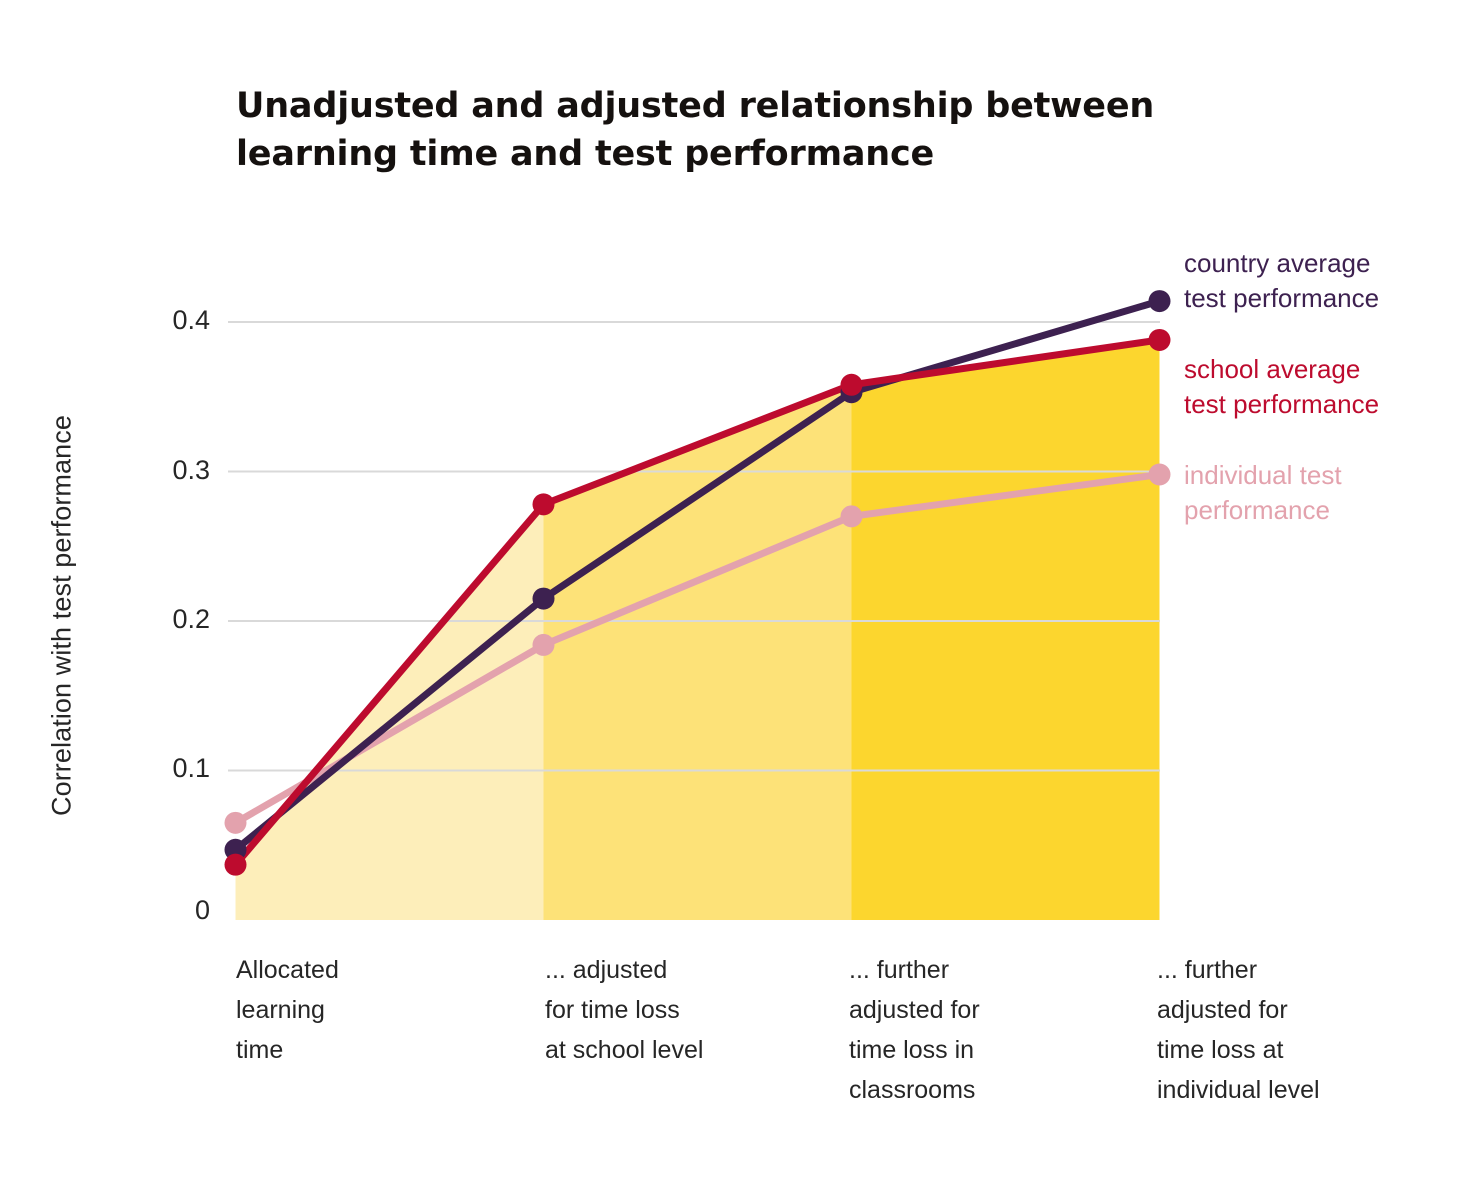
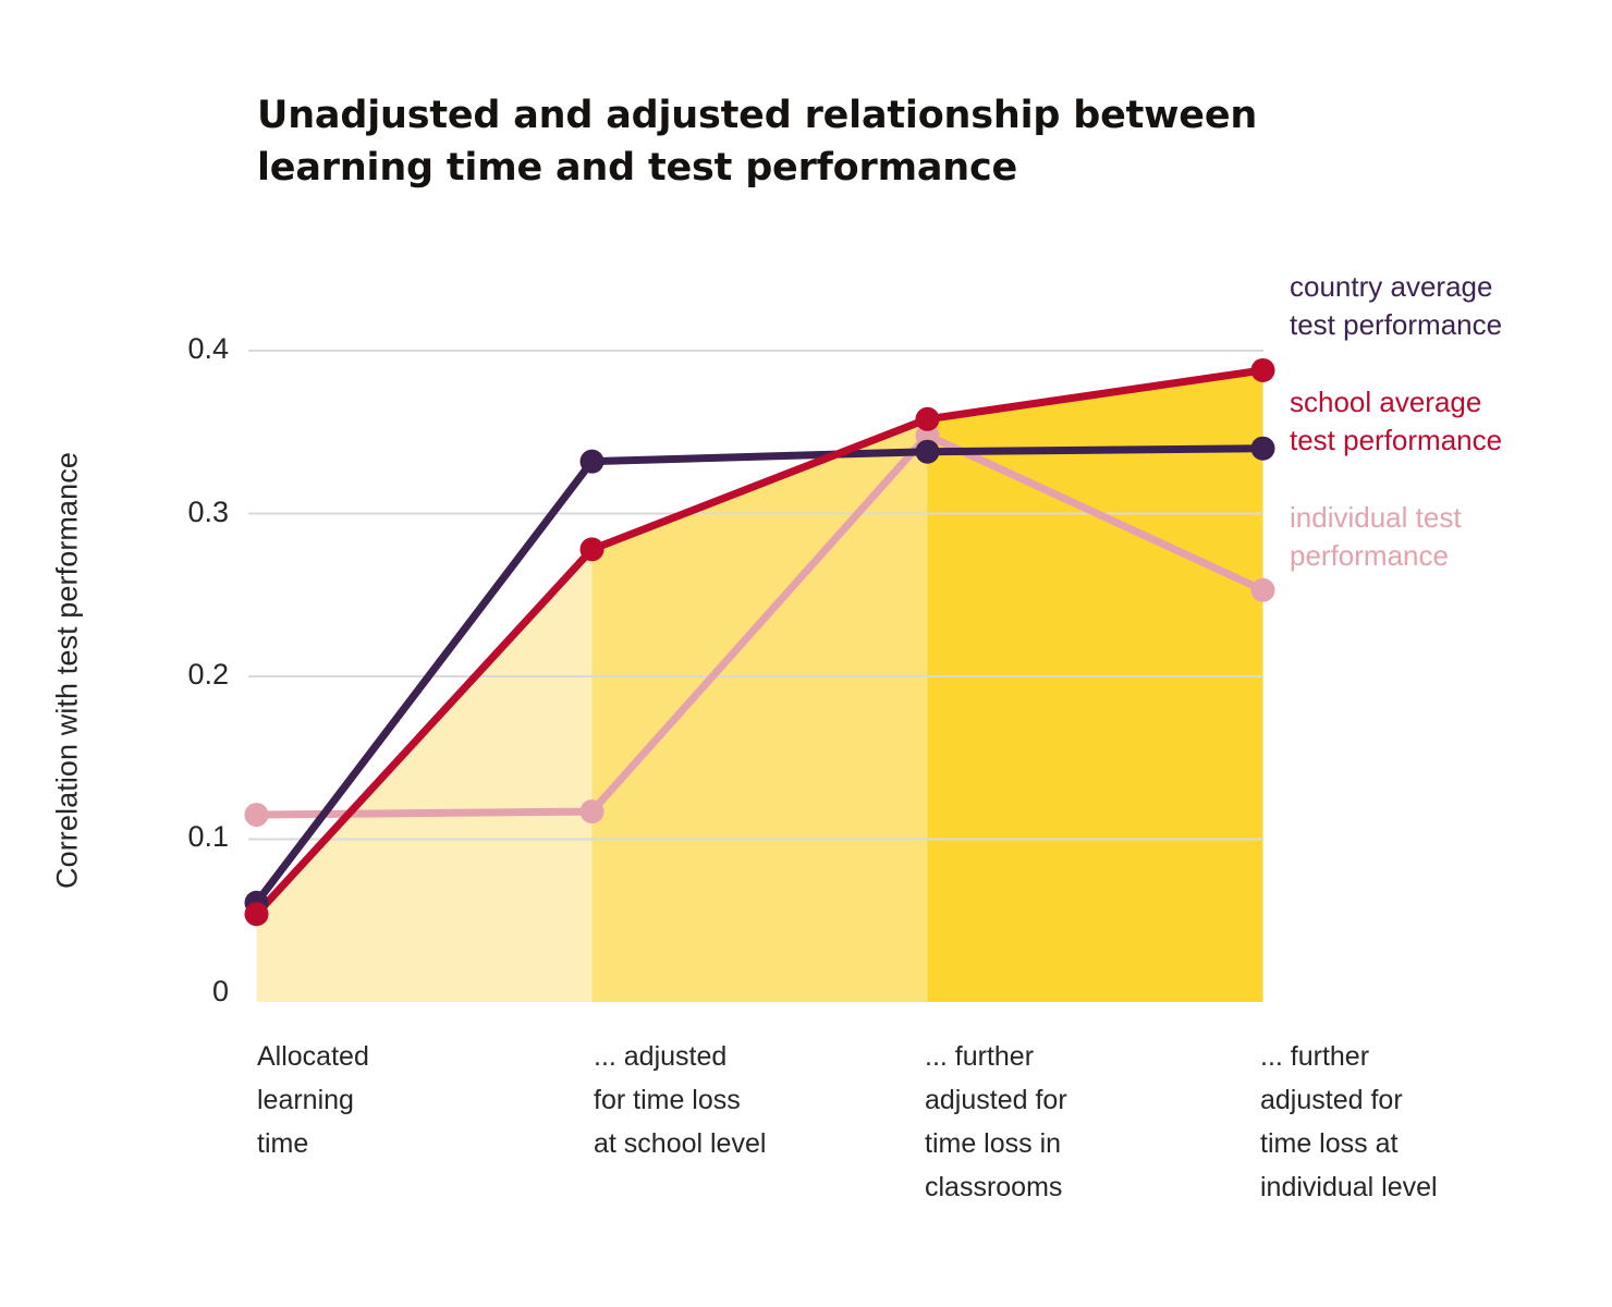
country average test performance/Allocated learning time: 0.047 -> 0.061
school average test performance/Allocated learning time: 0.037 -> 0.054
individual test performance/Allocated learning time: 0.065 -> 0.115
country average test performance/... adjusted for time loss at school level: 0.215 -> 0.332
individual test performance/... adjusted for time loss at school level: 0.184 -> 0.117
country average test performance/... further adjusted for time loss in classrooms: 0.353 -> 0.338
individual test performance/... further adjusted for time loss in classrooms: 0.270 -> 0.348
country average test performance/... further adjusted for time loss at individual level: 0.414 -> 0.340
individual test performance/... further adjusted for time loss at individual level: 0.298 -> 0.253
